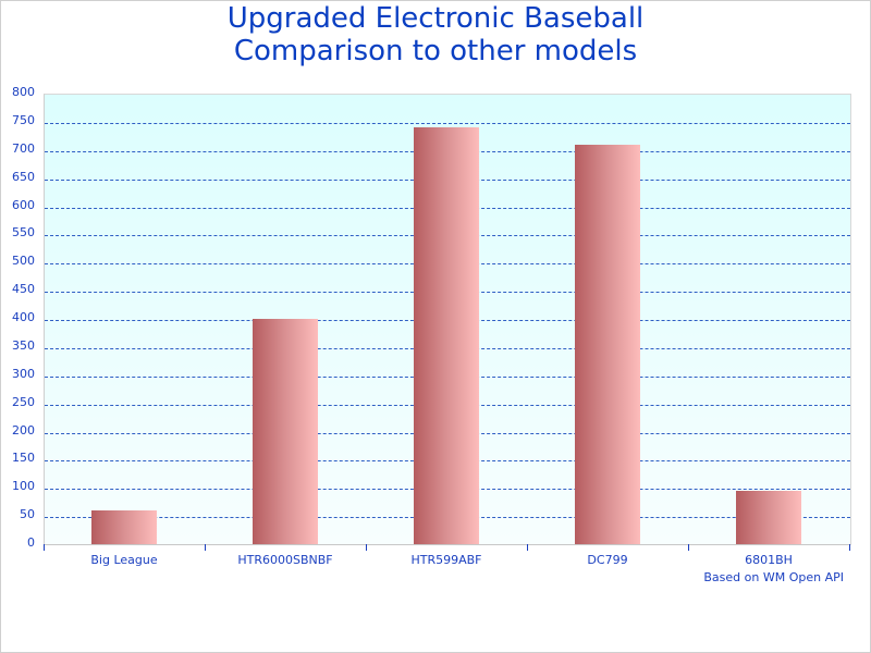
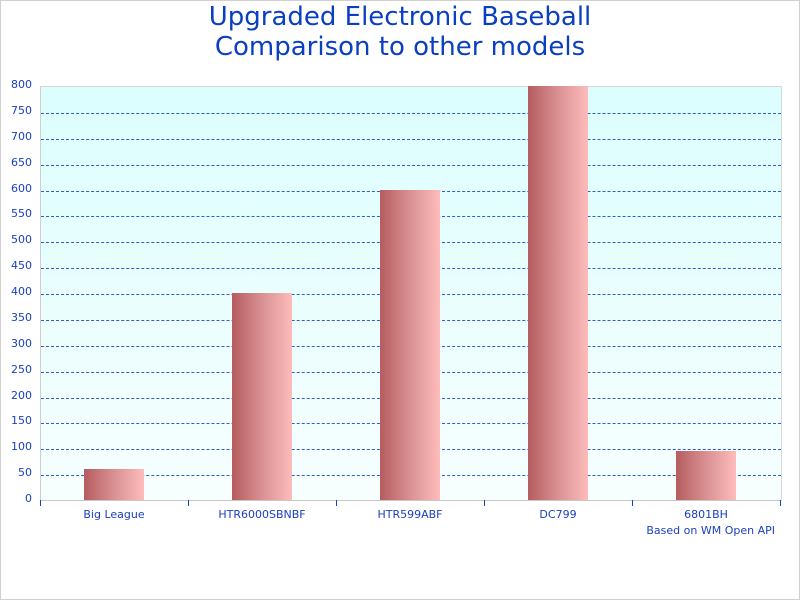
HTR599ABF: 740 -> 600
DC799: 710 -> 800
